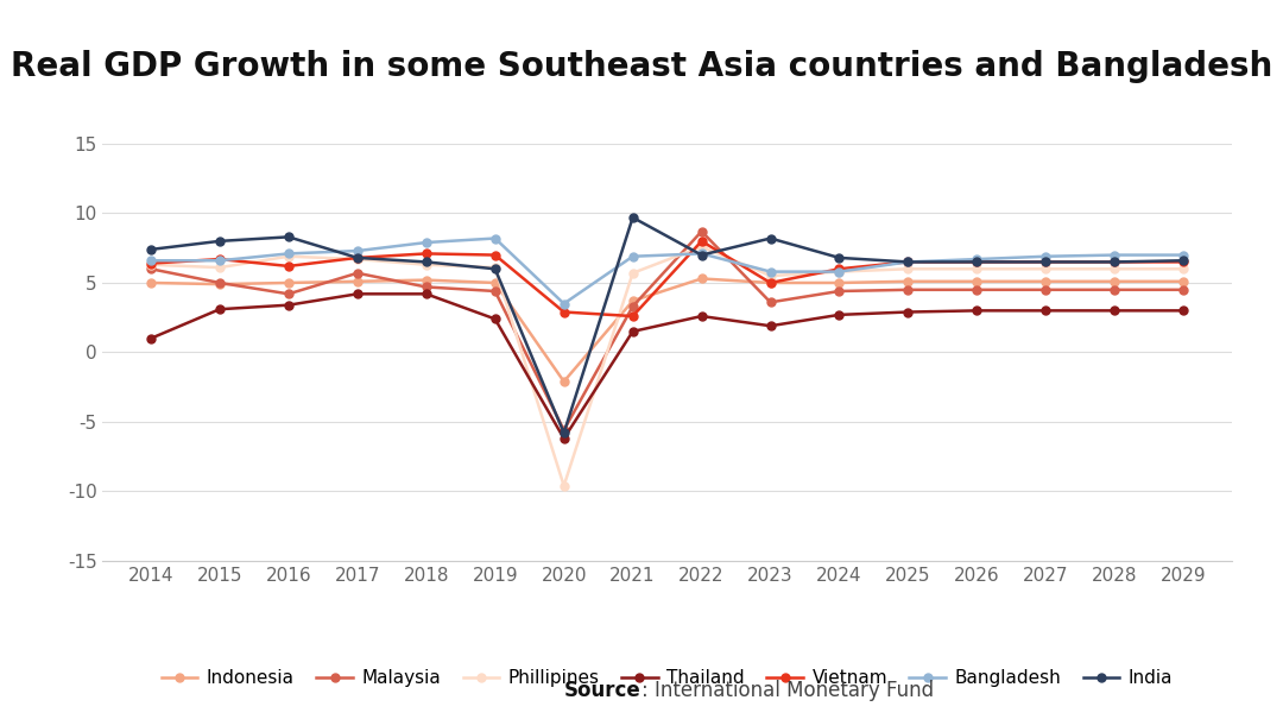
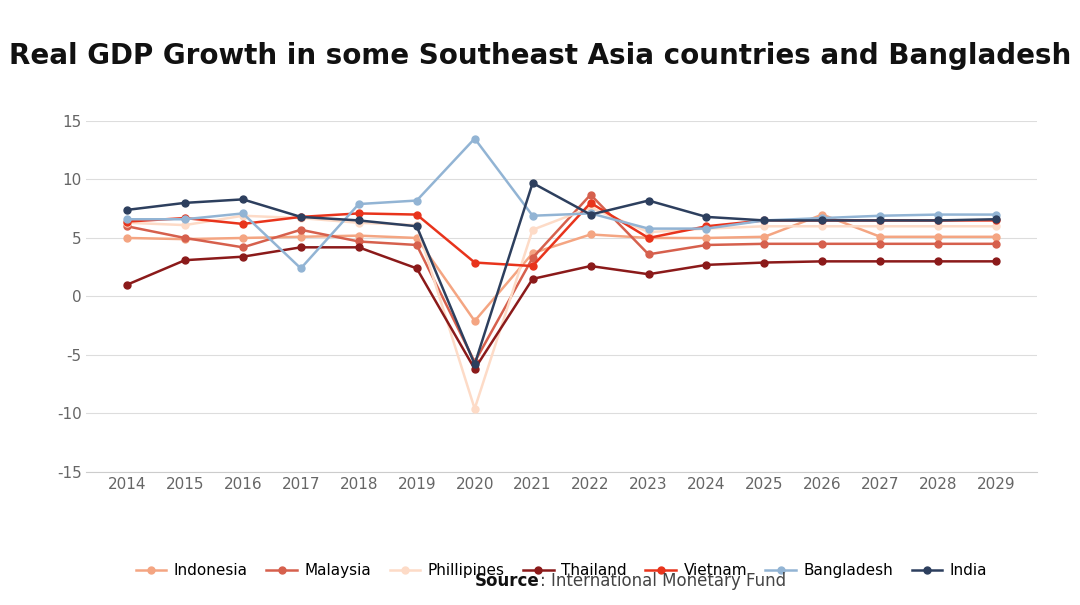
Bangladesh/2017: 7.3 -> 2.4
Bangladesh/2020: 3.5 -> 13.5
Indonesia/2026: 5.1 -> 7.0
